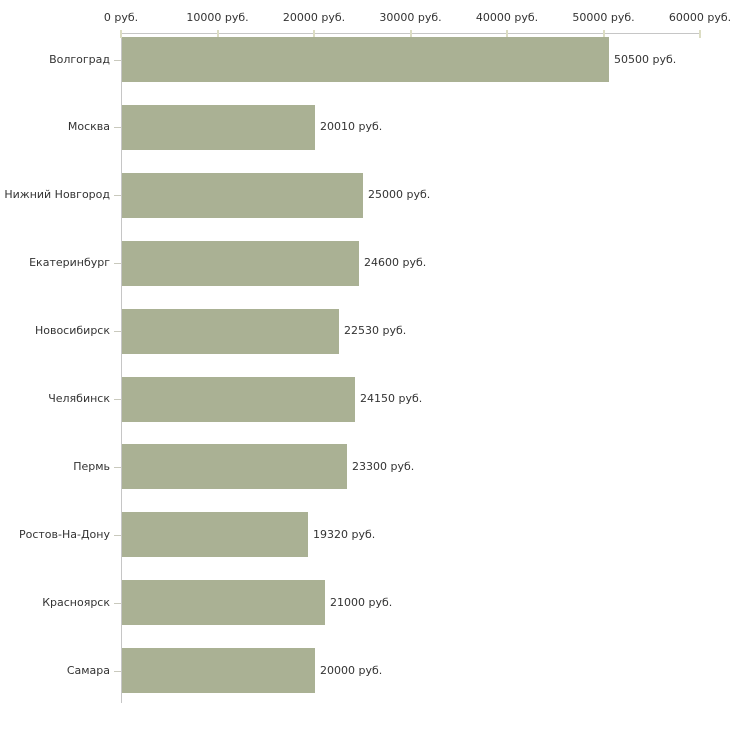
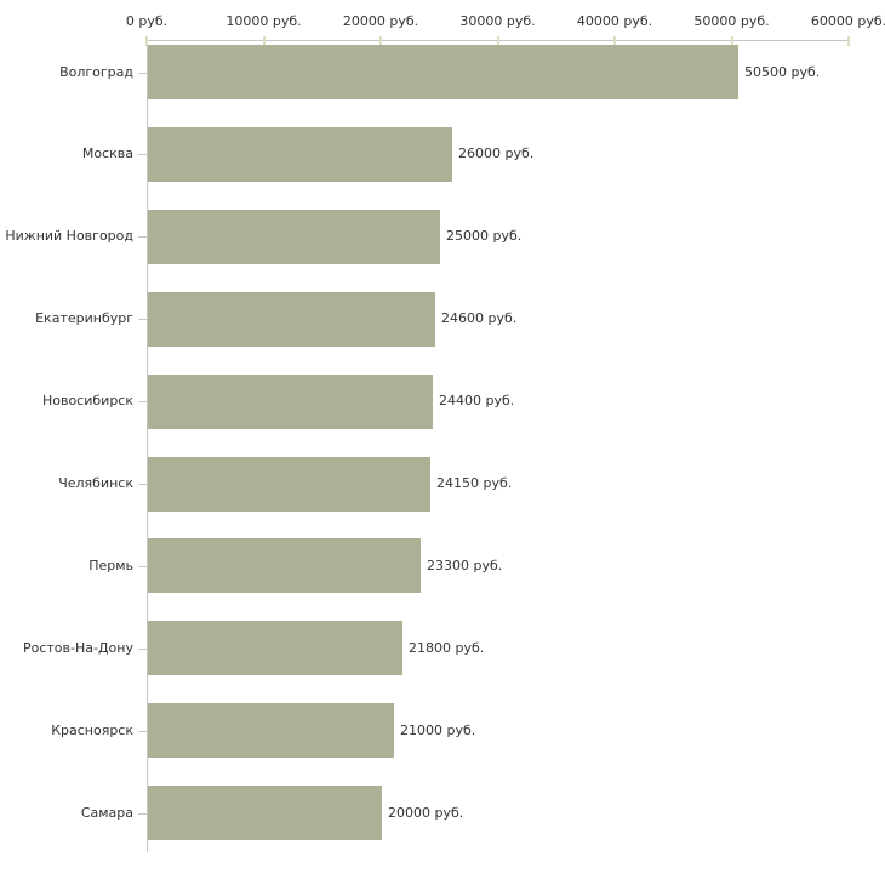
Москва: 20010 -> 26000
Новосибирск: 22530 -> 24400
Ростов-На-Дону: 19320 -> 21800
